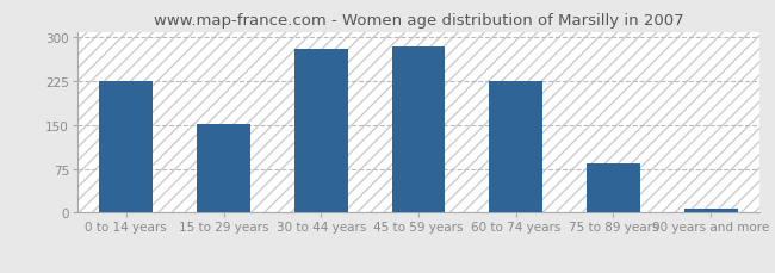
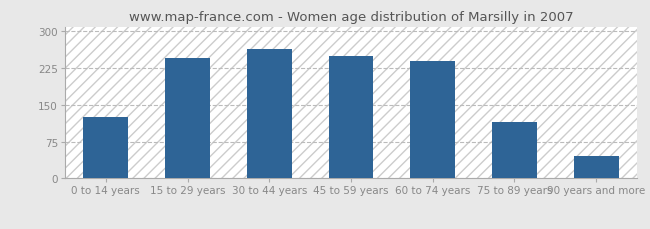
0 to 14 years: 226 -> 125
15 to 29 years: 152 -> 245
30 to 44 years: 281 -> 265
45 to 59 years: 285 -> 250
60 to 74 years: 226 -> 240
75 to 89 years: 84 -> 115
90 years and more: 7 -> 45
